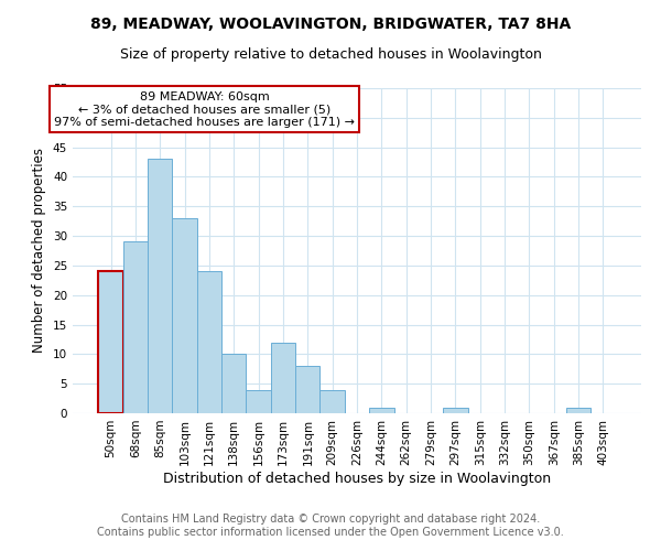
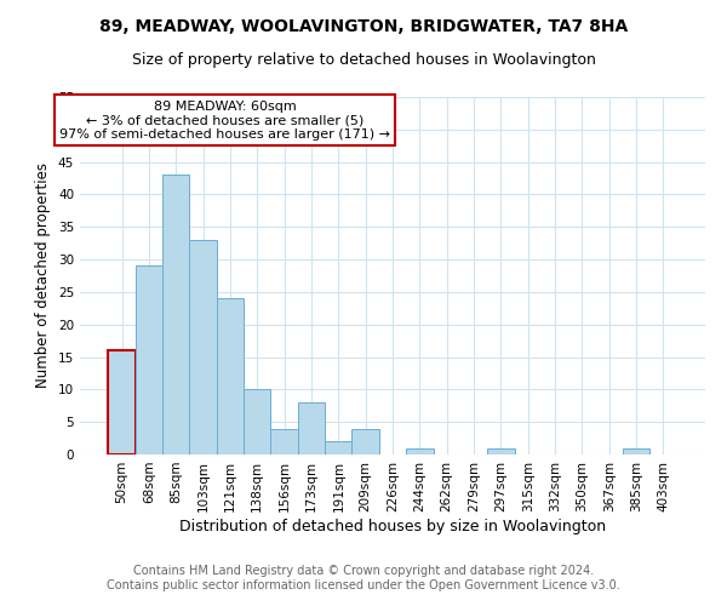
50sqm: 24 -> 16
173sqm: 12 -> 8
191sqm: 8 -> 2
